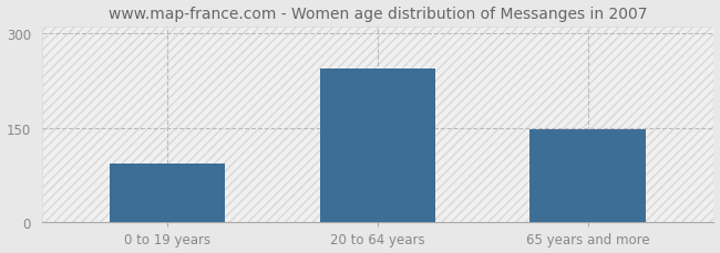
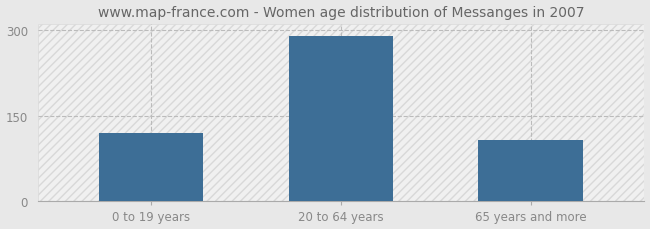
0 to 19 years: 94 -> 120
20 to 64 years: 244 -> 288
65 years and more: 148 -> 108
